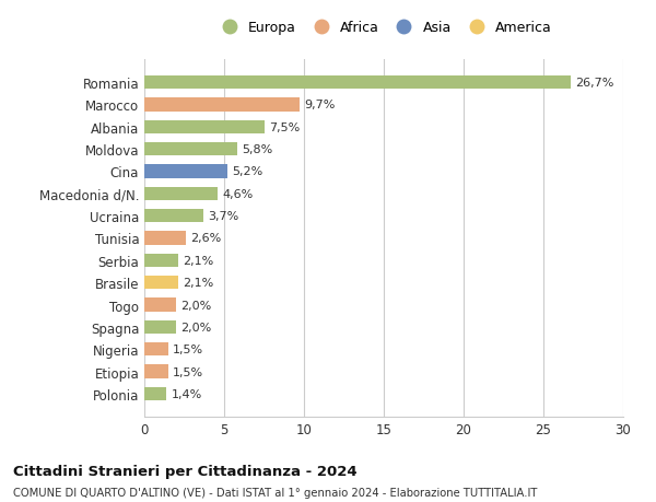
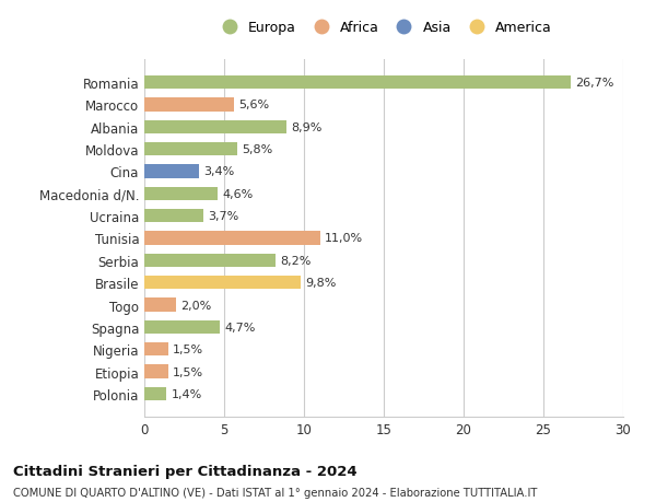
Marocco: 9,7% -> 5,6%
Albania: 7,5% -> 8,9%
Cina: 5,2% -> 3,4%
Tunisia: 2,6% -> 11,0%
Serbia: 2,1% -> 8,2%
Brasile: 2,1% -> 9,8%
Spagna: 2,0% -> 4,7%
